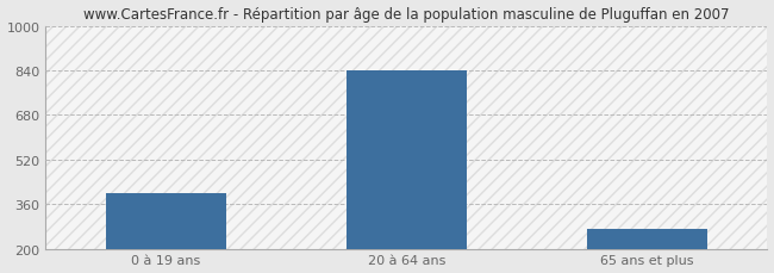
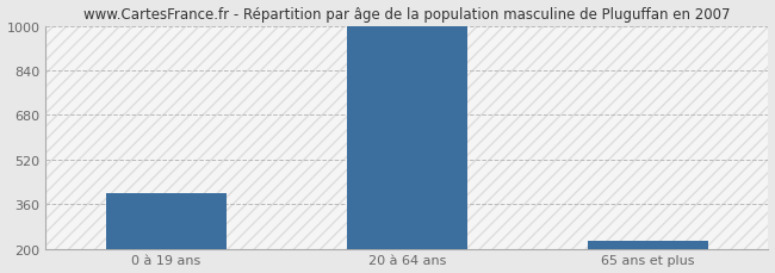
20 à 64 ans: 840 -> 1000
65 ans et plus: 270 -> 230
